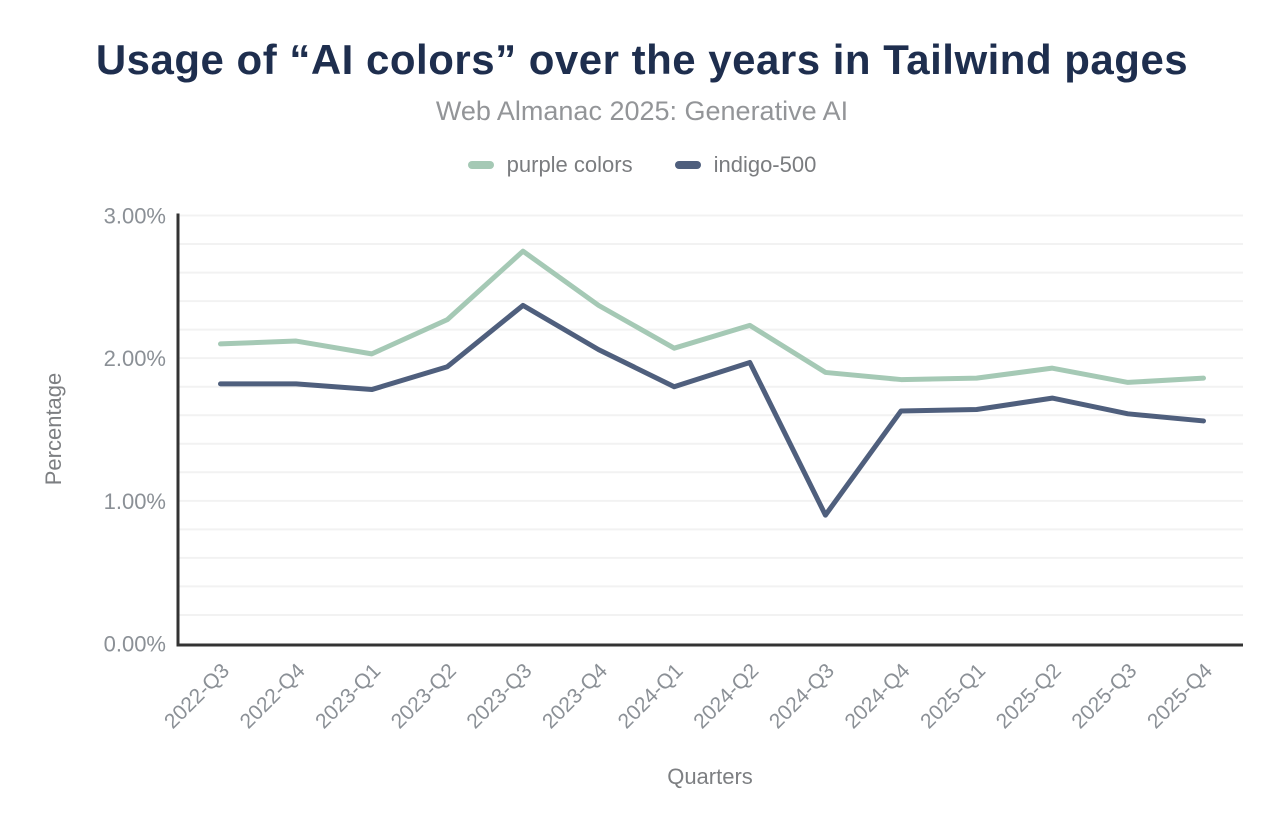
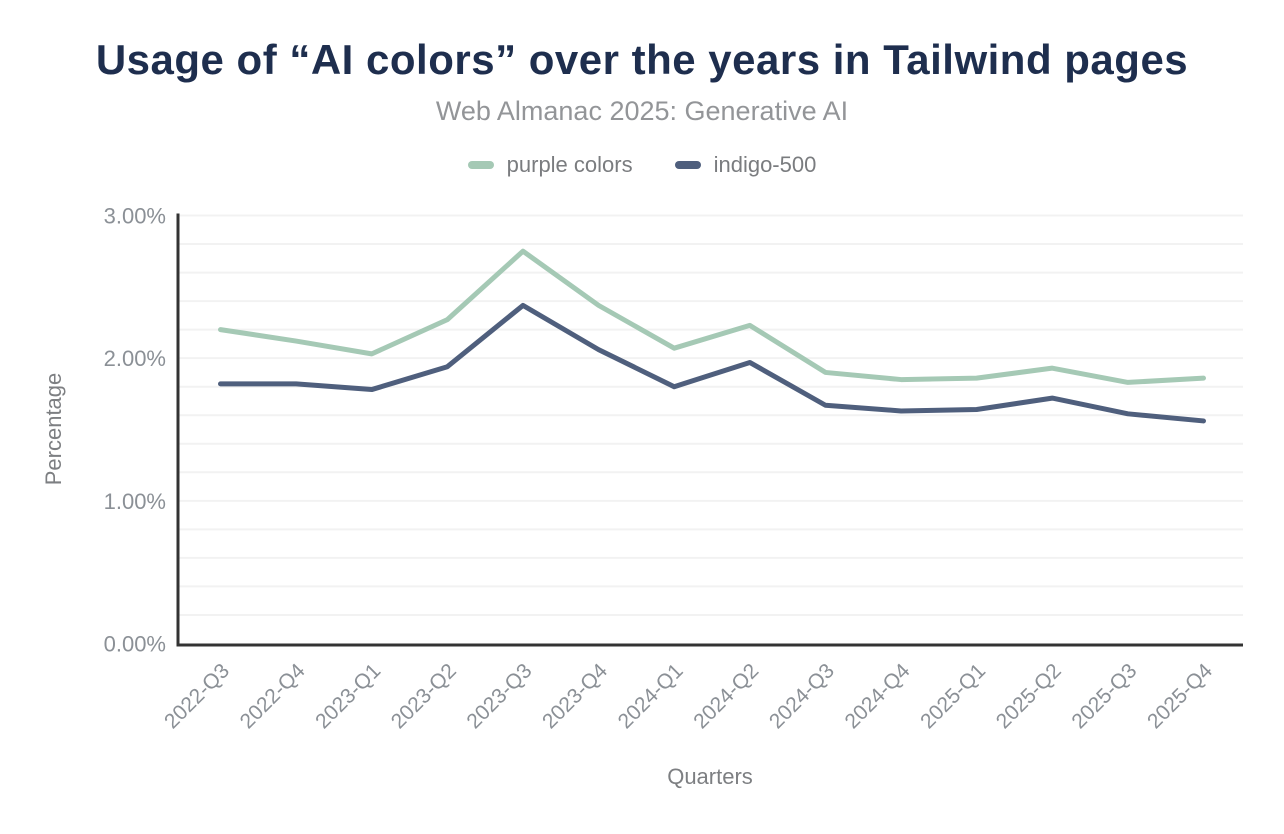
purple colors/2022-Q3: 2.10% -> 2.20%
indigo-500/2024-Q3: 0.90% -> 1.67%
